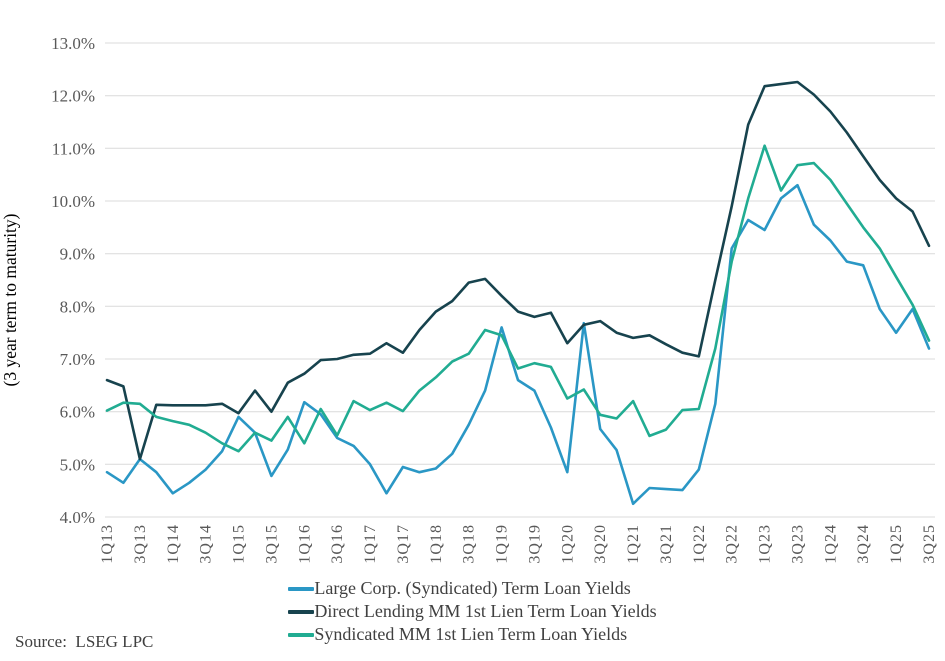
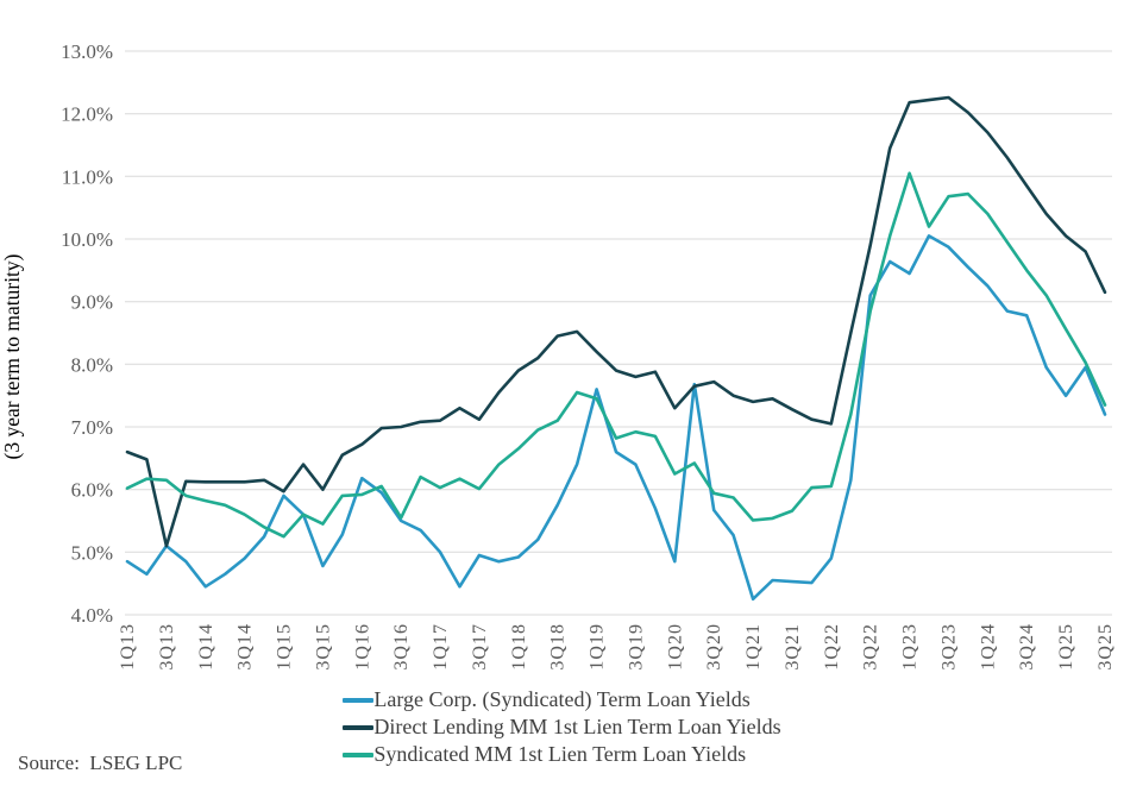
Syndicated MM 1st Lien Term Loan Yields/1Q16: 5.4% -> 5.9%
Syndicated MM 1st Lien Term Loan Yields/1Q21: 6.2% -> 5.5%
Large Corp. (Syndicated) Term Loan Yields/3Q23: 10.3% -> 9.9%
